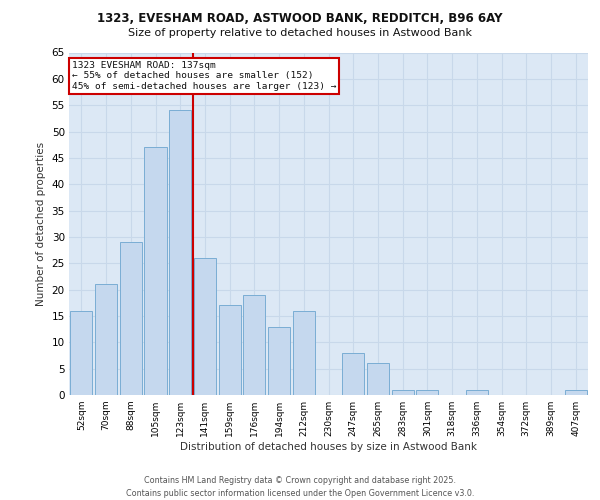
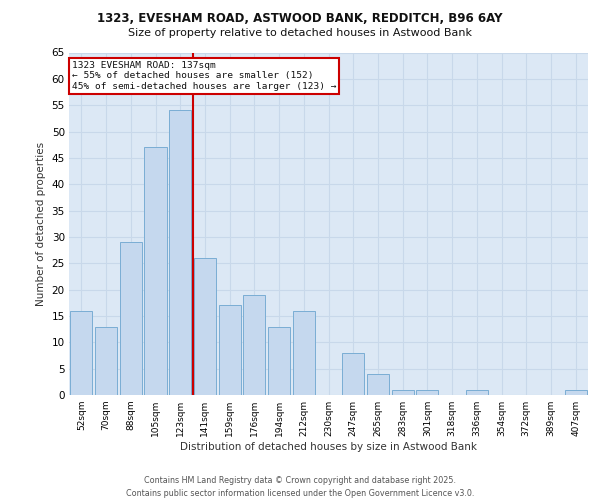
70sqm: 21 -> 13
265sqm: 6 -> 4
